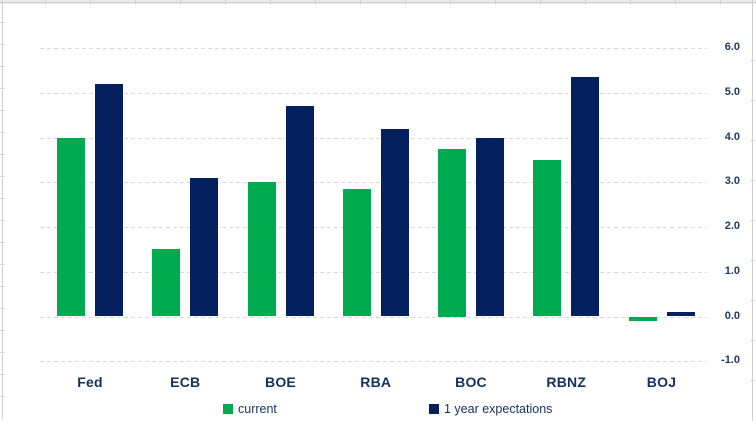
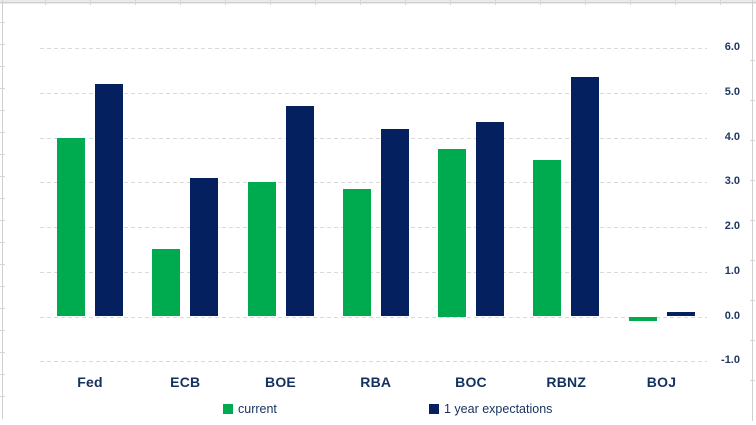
1 year expectations/BOC: 4.0 -> 4.3
